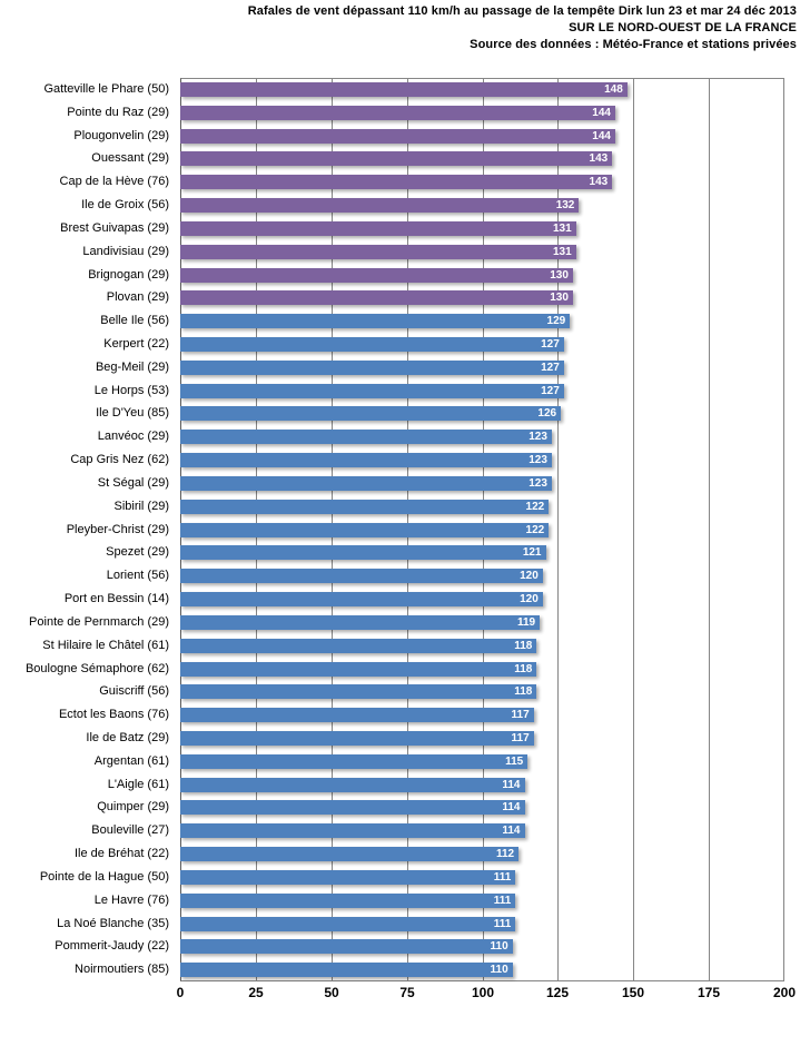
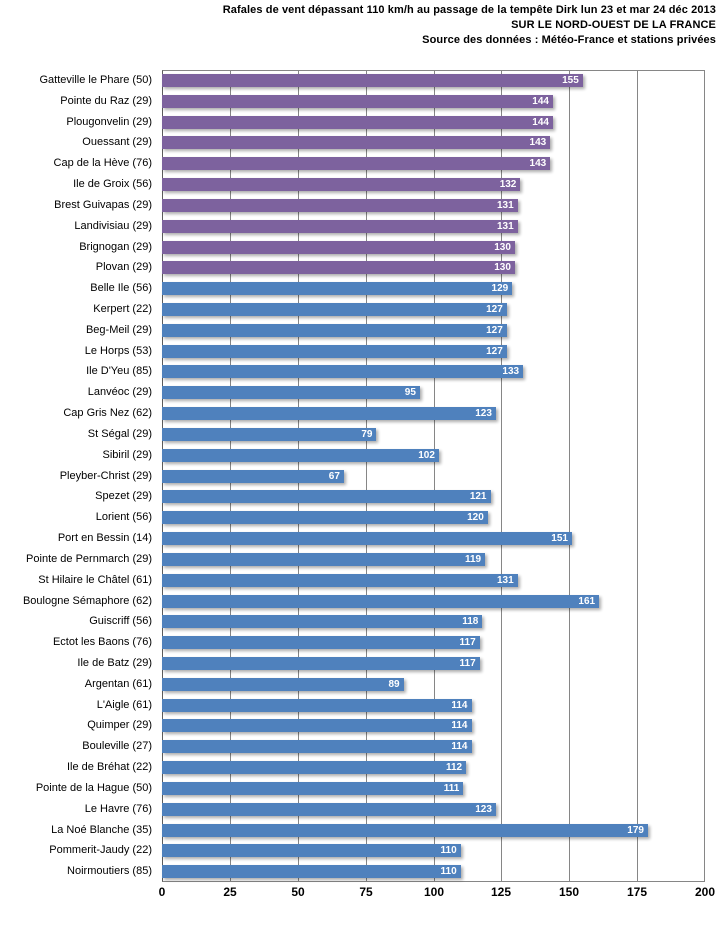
Gatteville le Phare (50): 148 -> 155
Ile D'Yeu (85): 126 -> 133
Lanvéoc (29): 123 -> 95
St Ségal (29): 123 -> 79
Sibiril (29): 122 -> 102
Pleyber-Christ (29): 122 -> 67
Port en Bessin (14): 120 -> 151
St Hilaire le Châtel (61): 118 -> 131
Boulogne Sémaphore (62): 118 -> 161
Argentan (61): 115 -> 89
Le Havre (76): 111 -> 123
La Noé Blanche (35): 111 -> 179
